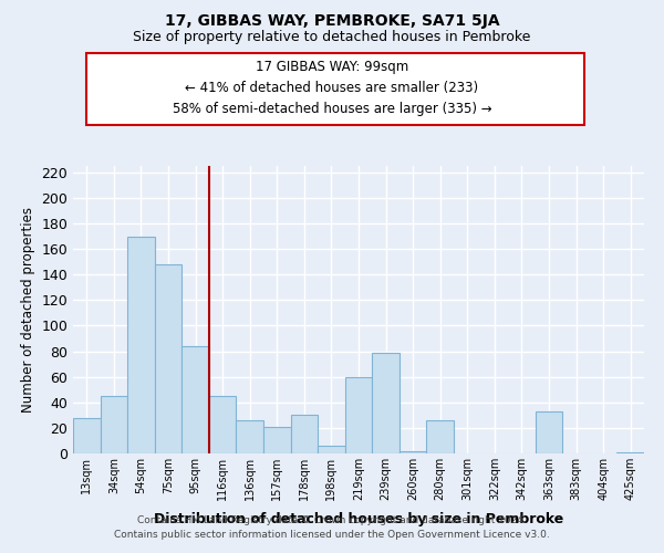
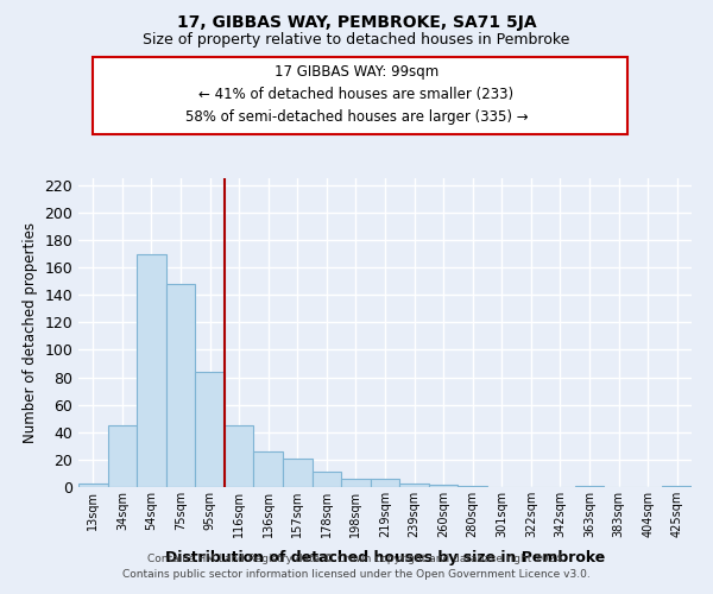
13sqm: 28 -> 3
178sqm: 30 -> 11
219sqm: 60 -> 6
239sqm: 79 -> 3
280sqm: 26 -> 1
363sqm: 33 -> 1
